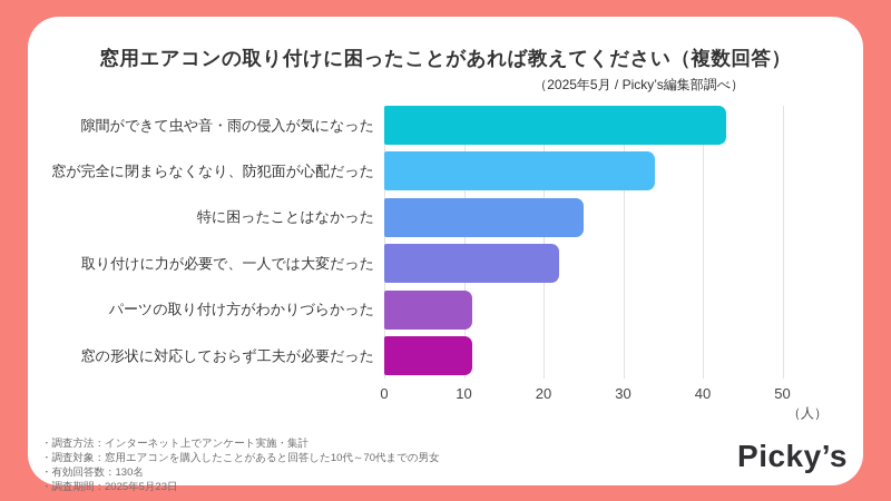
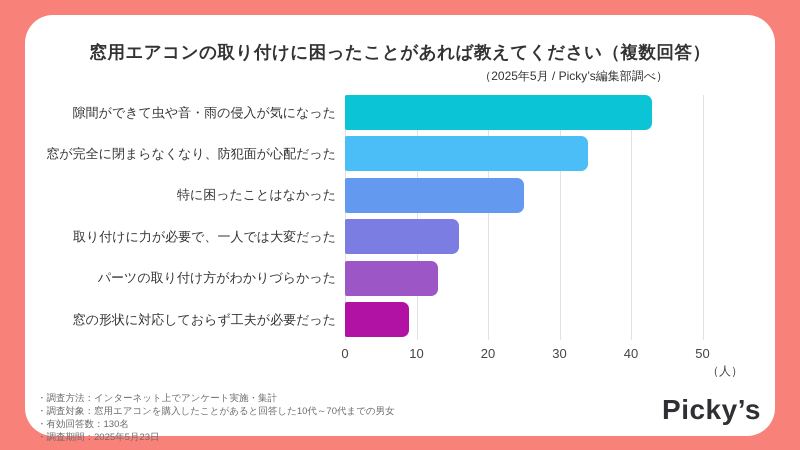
取り付けに力が必要で、一人では大変だった: 22 -> 16
パーツの取り付け方がわかりづらかった: 11 -> 13
窓の形状に対応しておらず工夫が必要だった: 11 -> 9
